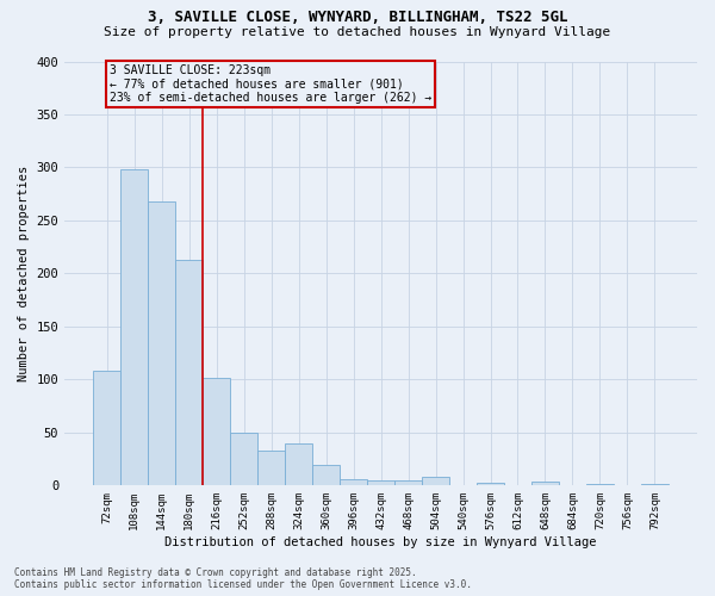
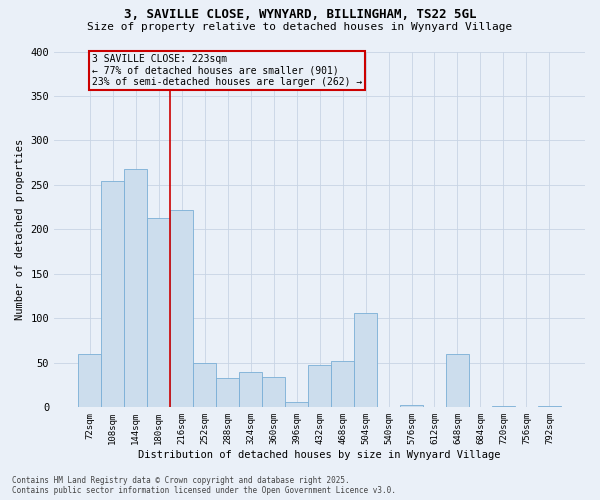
72sqm: 108 -> 60
108sqm: 298 -> 254
216sqm: 102 -> 222
360sqm: 19 -> 34
432sqm: 5 -> 48
468sqm: 5 -> 52
504sqm: 8 -> 106
648sqm: 4 -> 60
